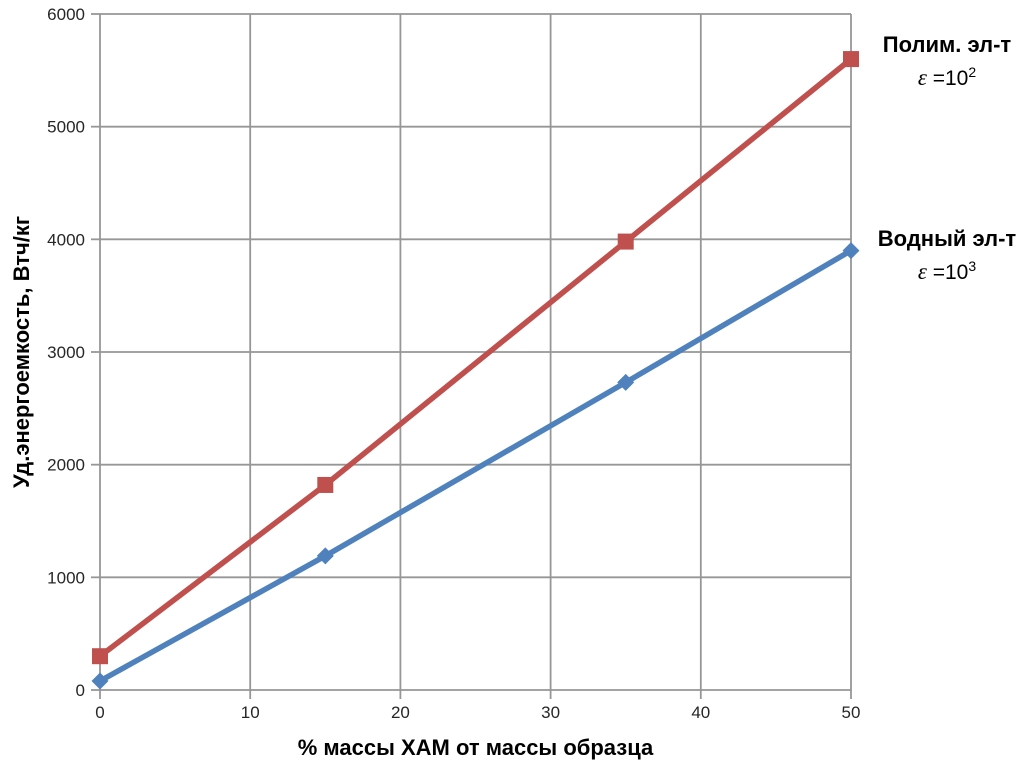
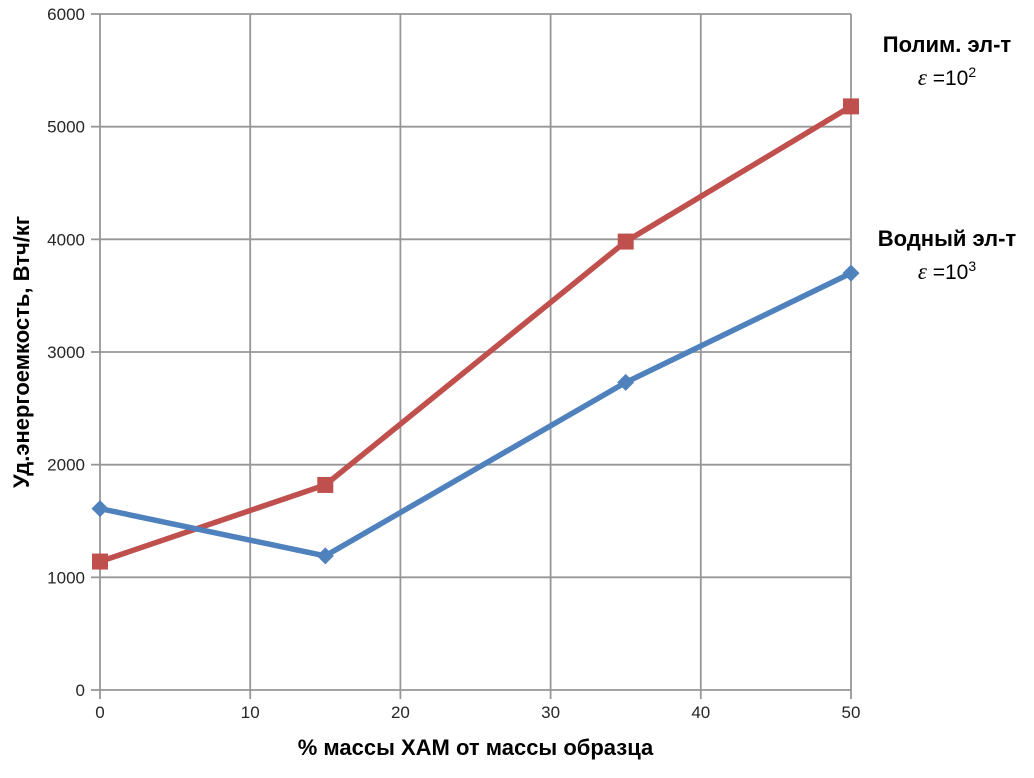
Полим. эл-т/0: 300 -> 1140
Водный эл-т/0: 80 -> 1610
Полим. эл-т/50: 5600 -> 5180
Водный эл-т/50: 3900 -> 3700
